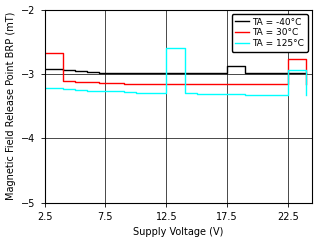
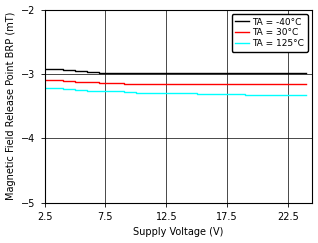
TA = 30°C/2.5: -2.68 -> -3.10
TA = 125°C/12.5: -2.60 -> -3.30
TA = -40°C/17.5: -2.88 -> -2.99
TA = 30°C/22.5: -2.76 -> -3.16
TA = 125°C/22.5: -2.94 -> -3.32
